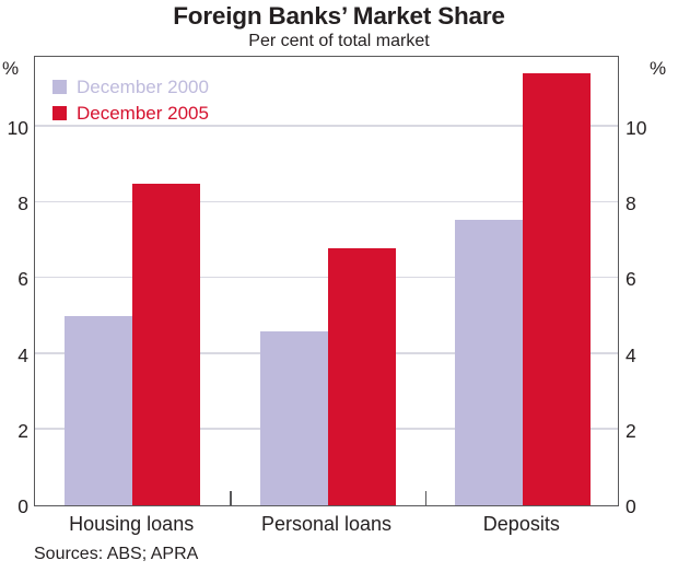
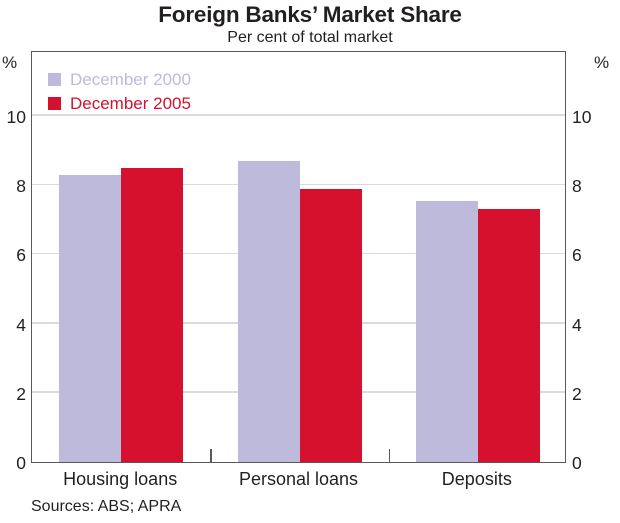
December 2000/Housing loans: 5.0 -> 8.3
December 2000/Personal loans: 4.6 -> 8.7
December 2005/Personal loans: 6.8 -> 7.9
December 2005/Deposits: 11.4 -> 7.3
